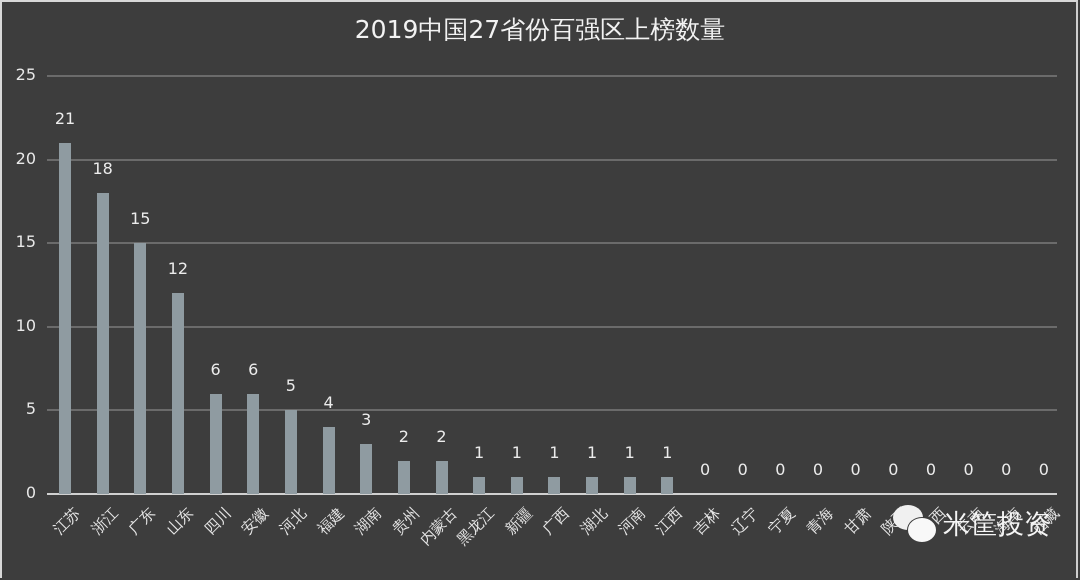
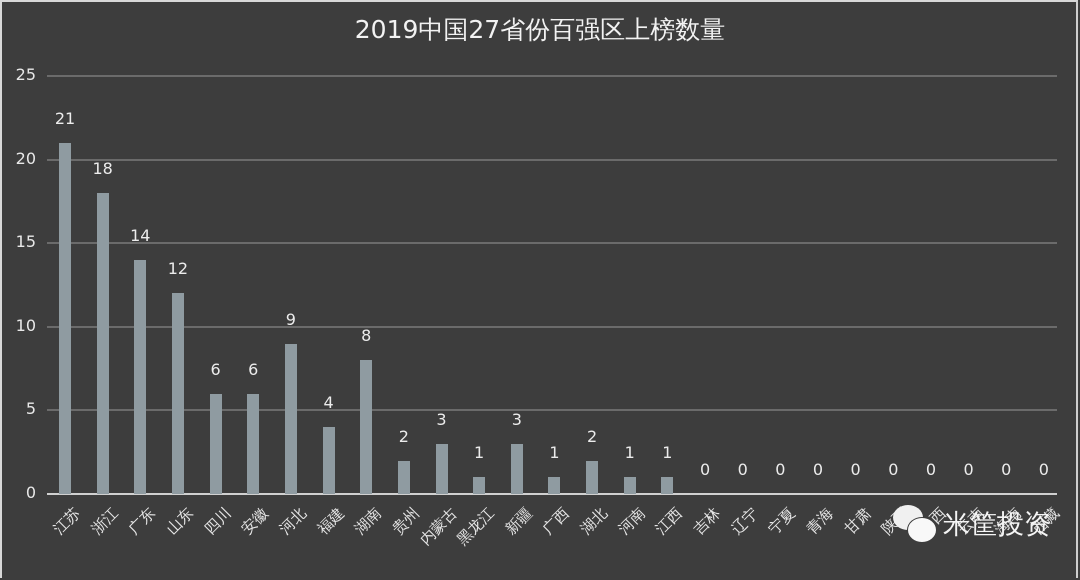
广东: 15 -> 14
河北: 5 -> 9
湖南: 3 -> 8
内蒙古: 2 -> 3
新疆: 1 -> 3
湖北: 1 -> 2
